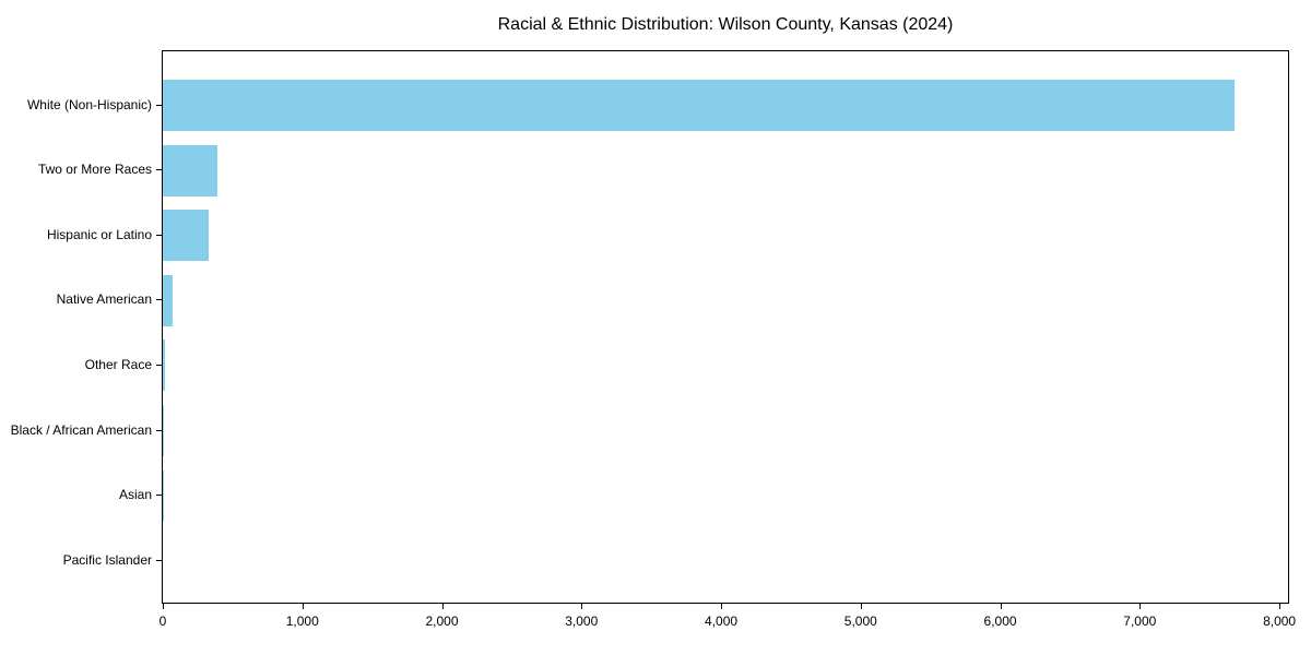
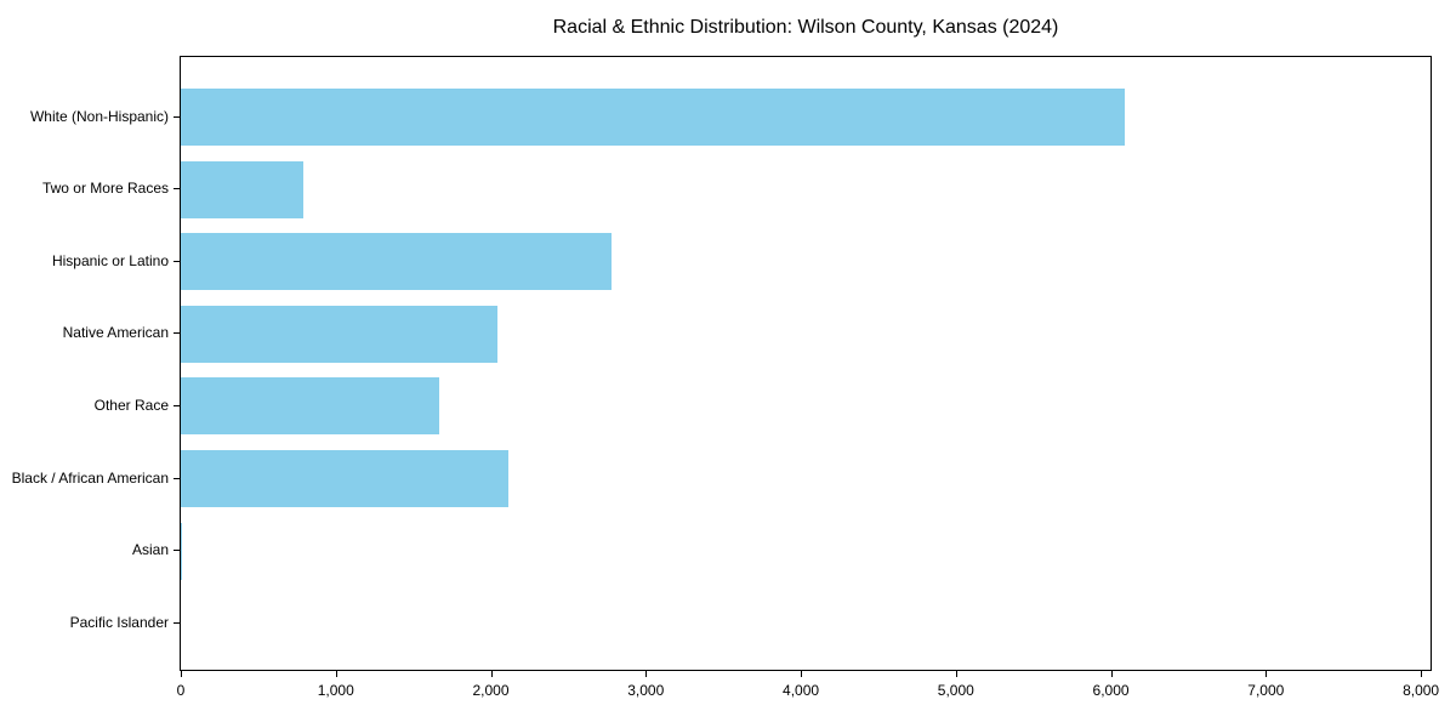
White (Non-Hispanic): 7680 -> 6090
Two or More Races: 400 -> 790
Hispanic or Latino: 320 -> 2780
Native American: 70 -> 2040
Other Race: 20 -> 1670
Black / African American: 10 -> 2110
